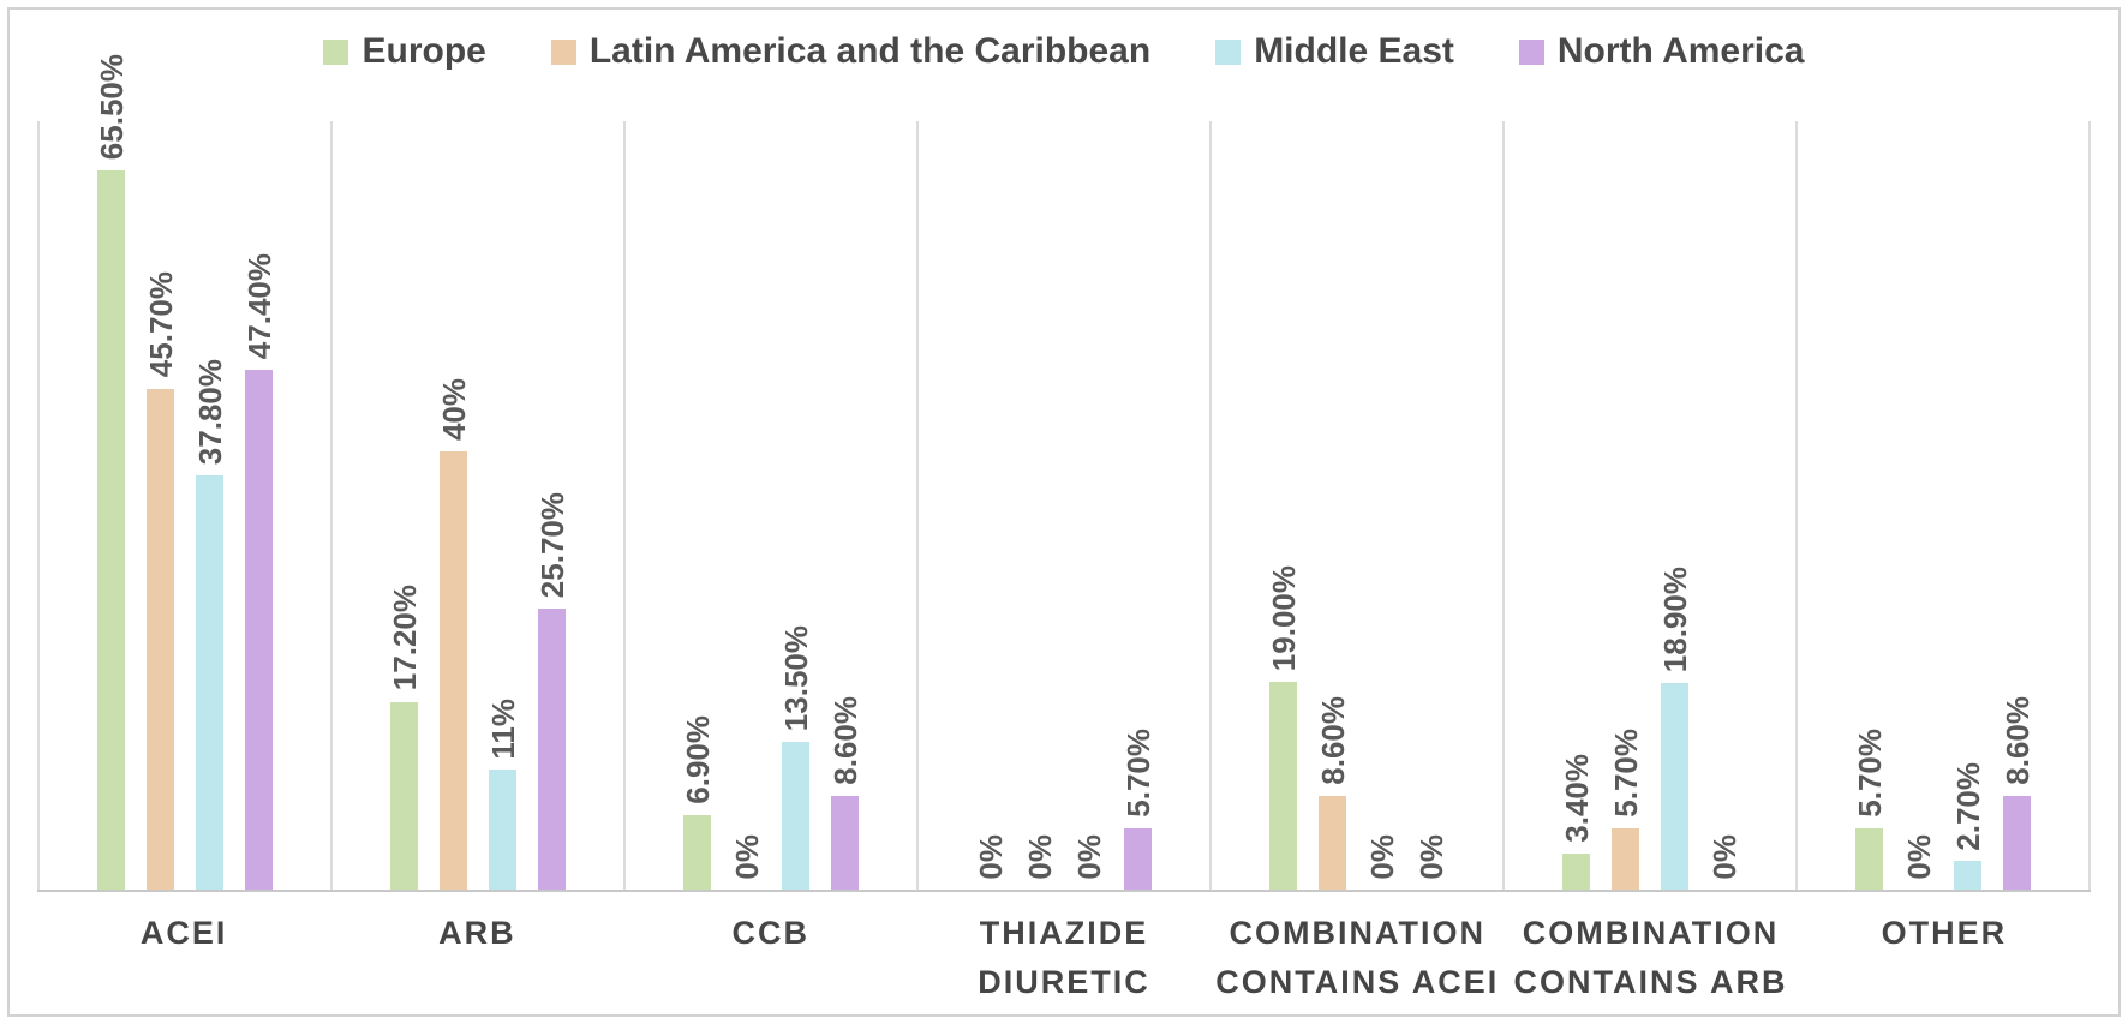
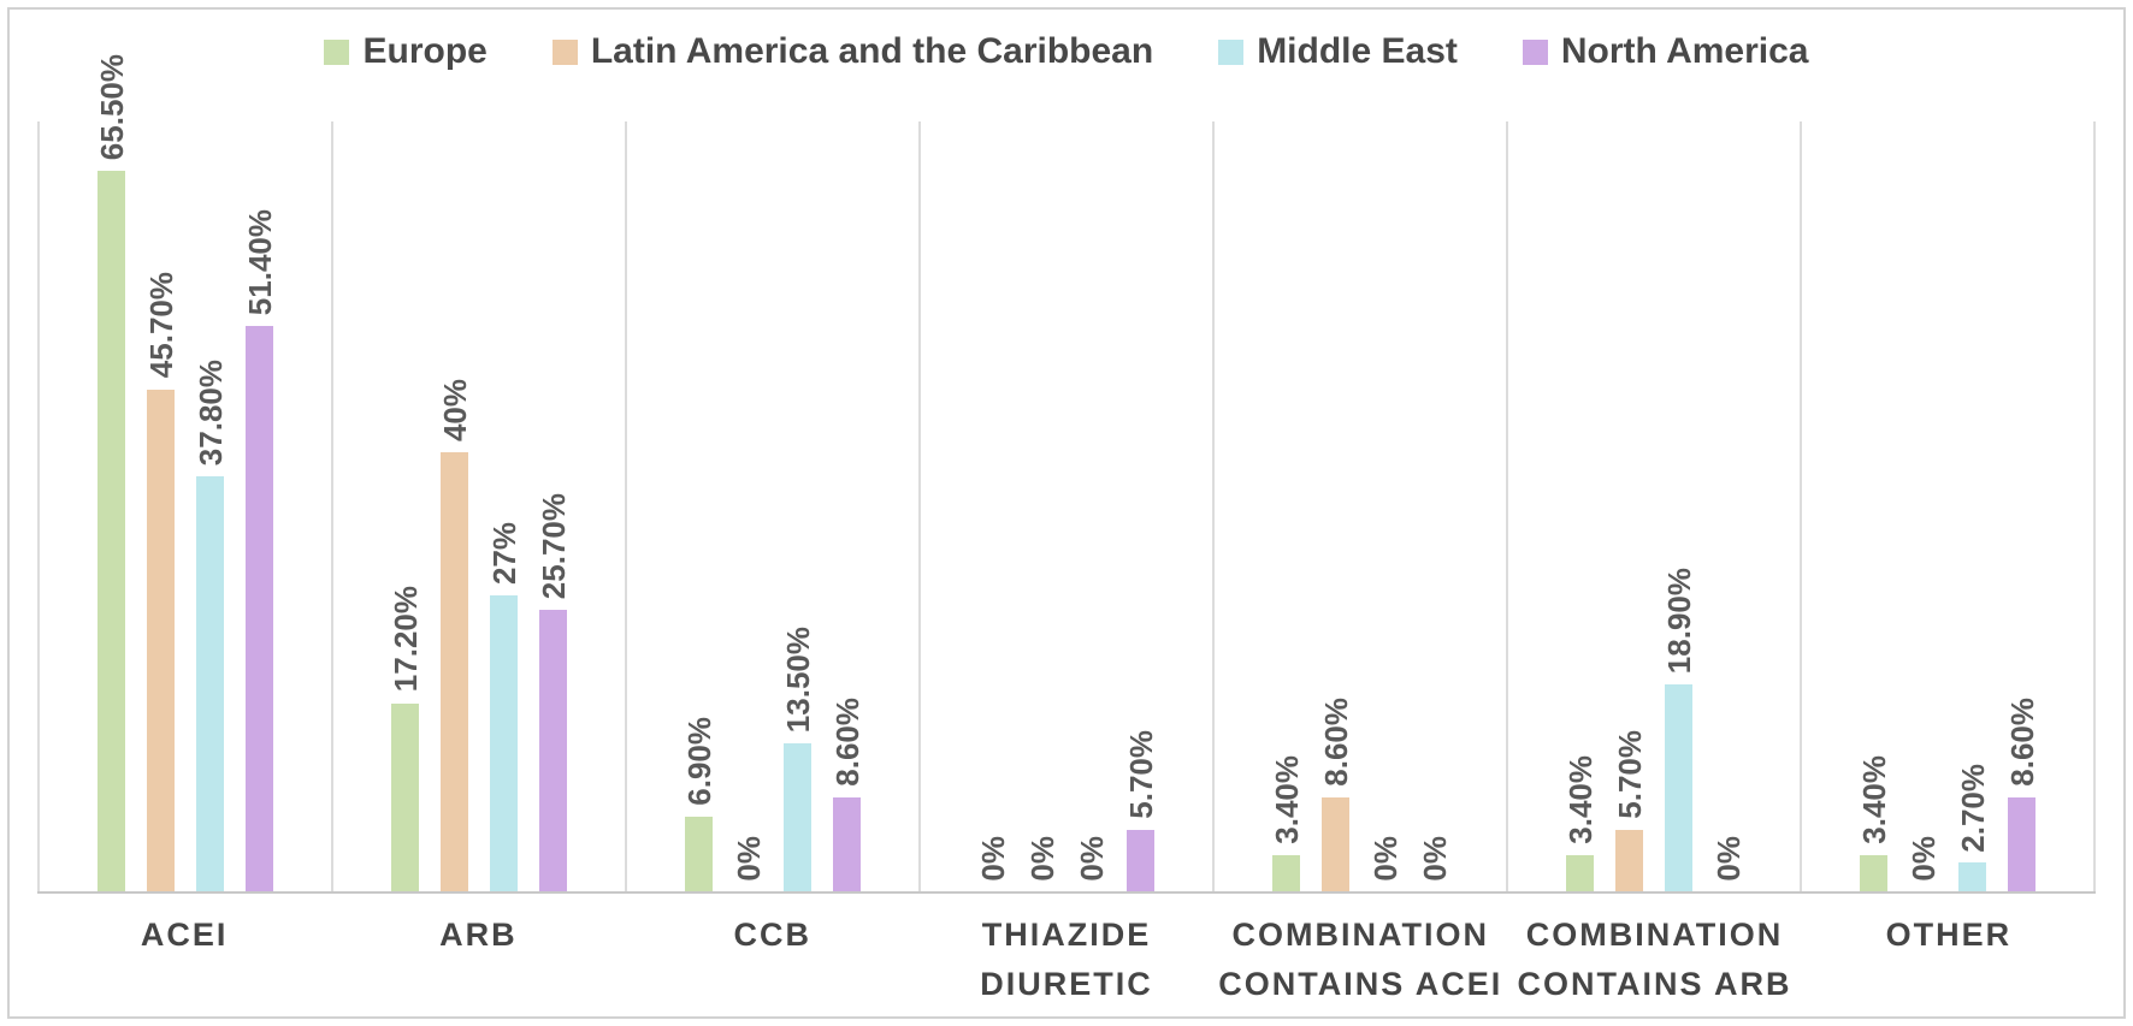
North America/ACEI: 47.40% -> 51.40%
Middle East/ARB: 11% -> 27%
Europe/COMBINATION CONTAINS ACEI: 19.00% -> 3.40%
Europe/OTHER: 5.70% -> 3.40%
